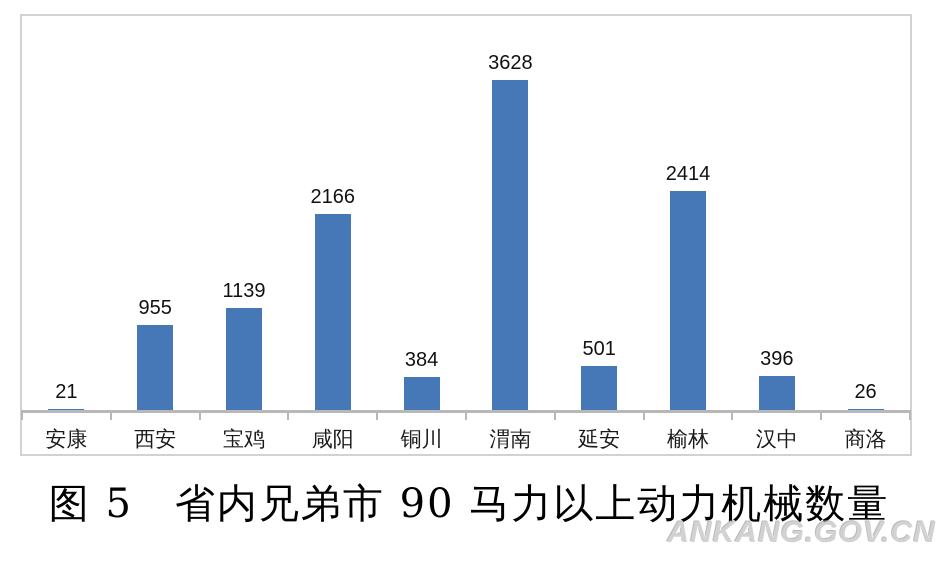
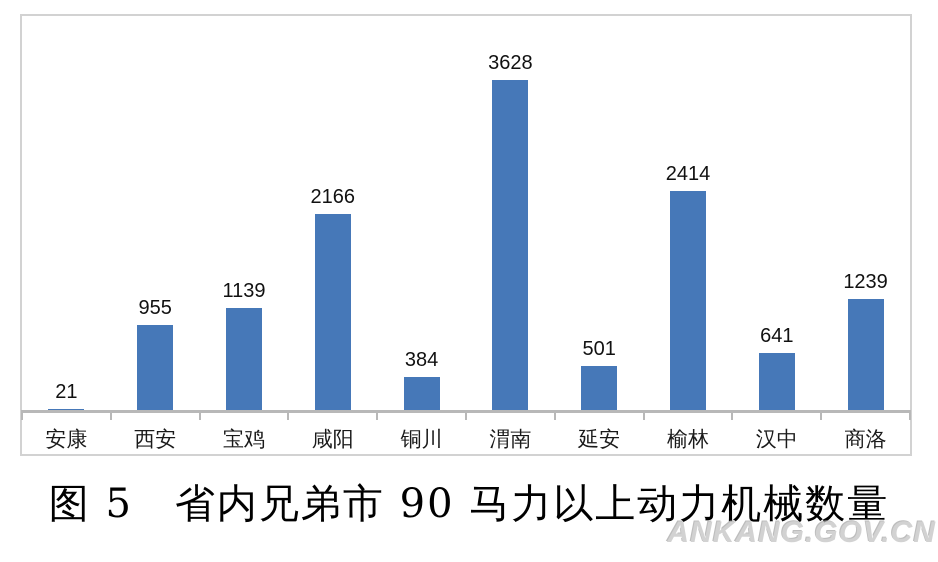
汉中: 396 -> 641
商洛: 26 -> 1239
